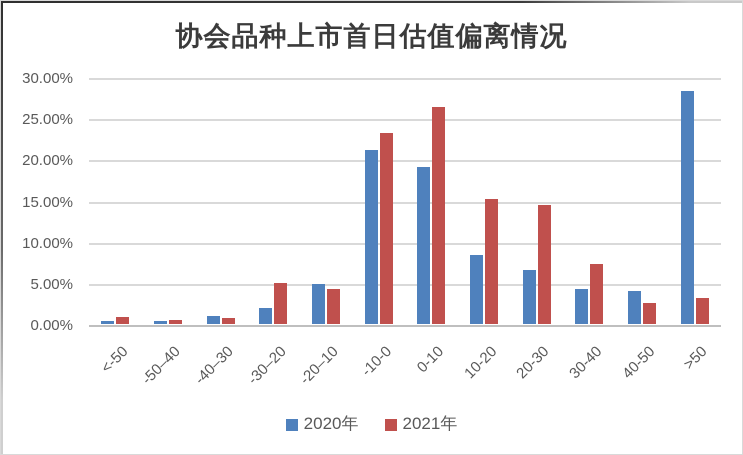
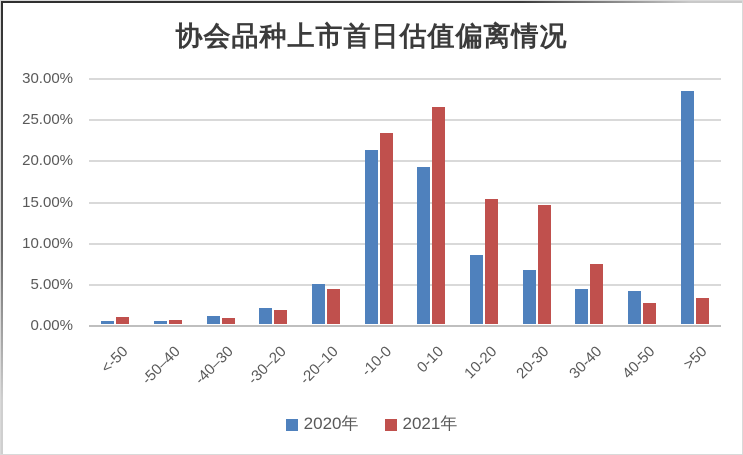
2021年/-30–20: 5% -> 2%
